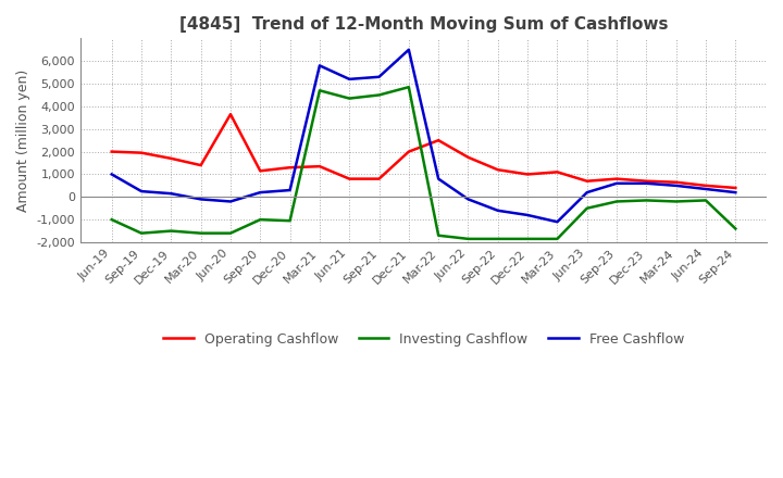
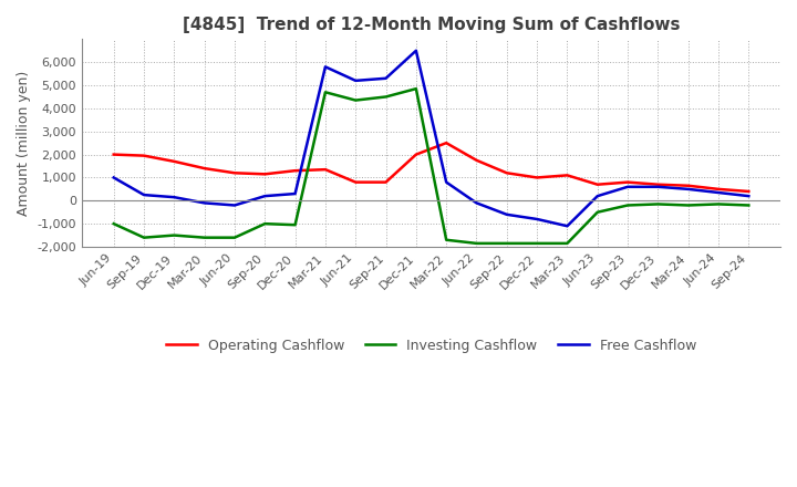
Operating Cashflow/Jun-20: 3,650 -> 1,200
Investing Cashflow/Sep-24: -1,400 -> -200
